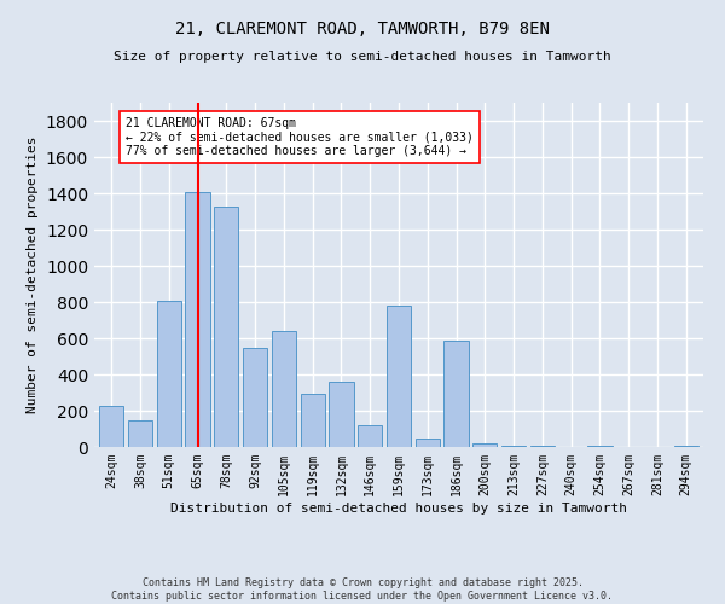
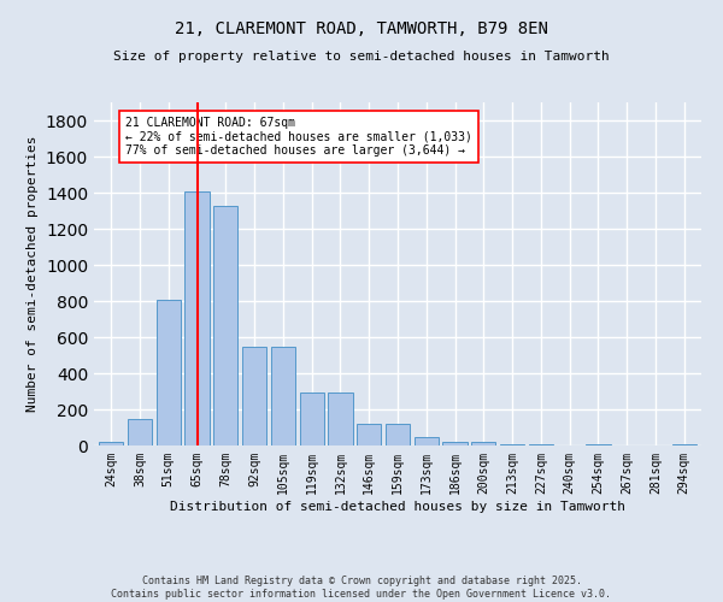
24sqm: 230 -> 20
105sqm: 640 -> 550
132sqm: 360 -> 300
159sqm: 780 -> 120
186sqm: 590 -> 20
